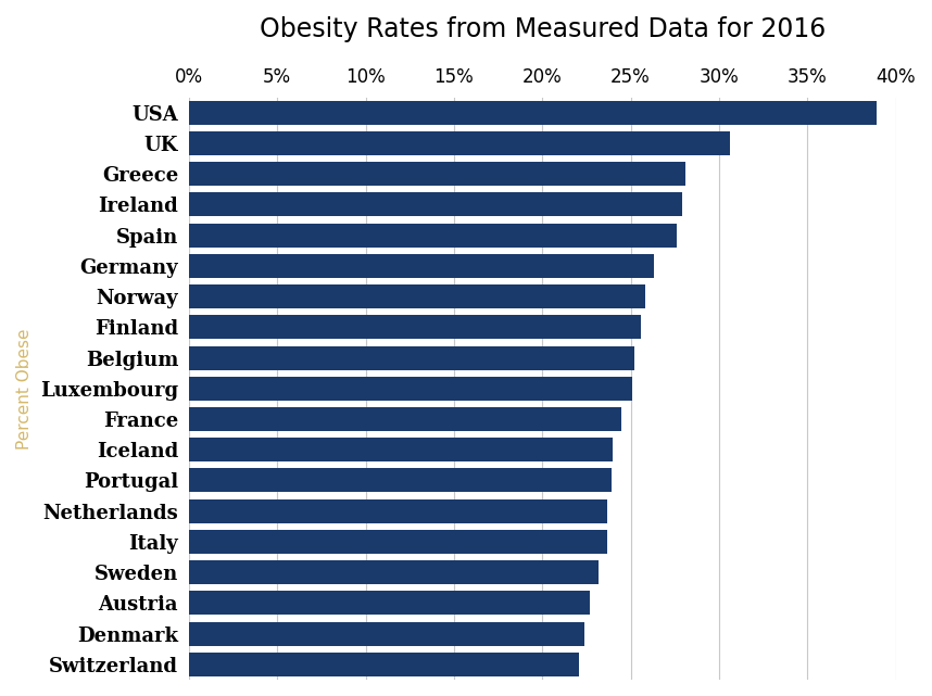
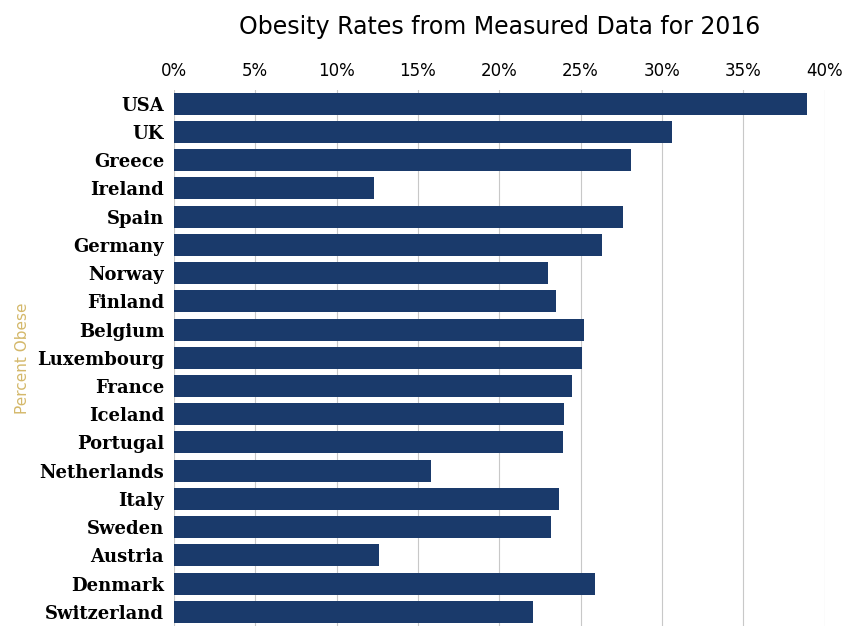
Ireland: 27.9% -> 12.3%
Norway: 25.8% -> 23.0%
Finland: 25.6% -> 23.5%
Netherlands: 23.7% -> 15.8%
Austria: 22.7% -> 12.6%
Denmark: 22.4% -> 25.9%
